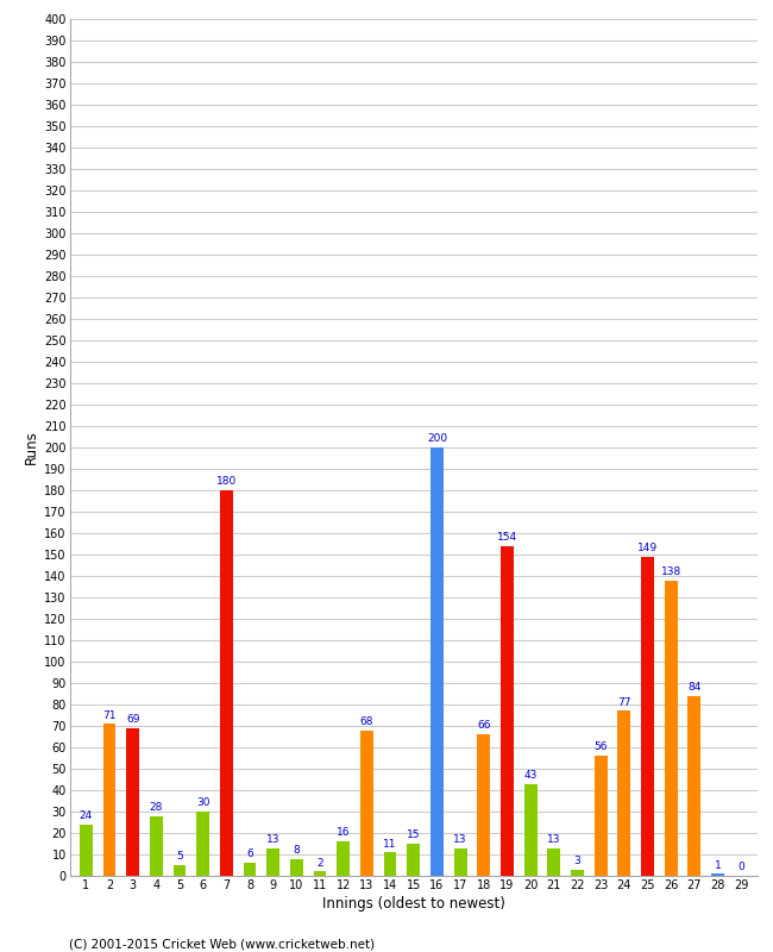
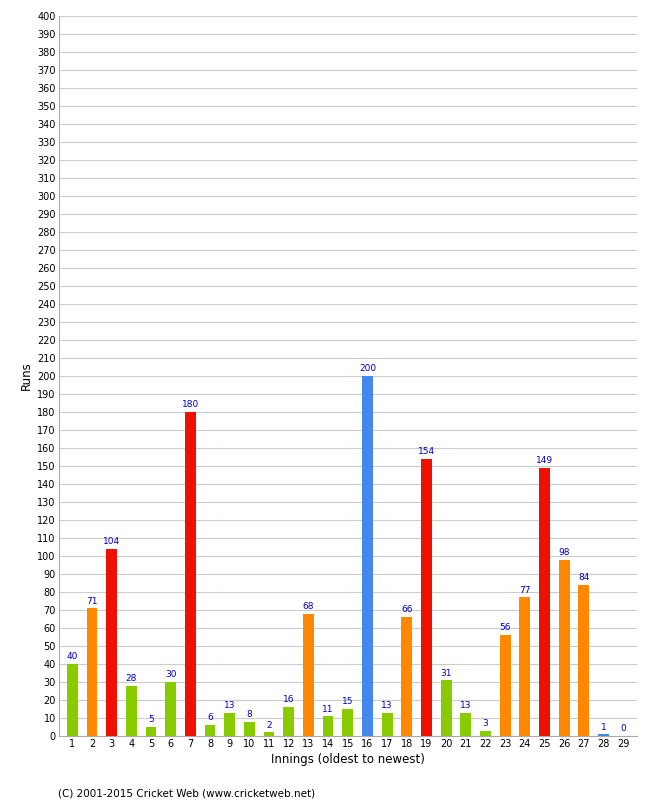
1: 24 -> 40
3: 69 -> 104
20: 43 -> 31
26: 138 -> 98
